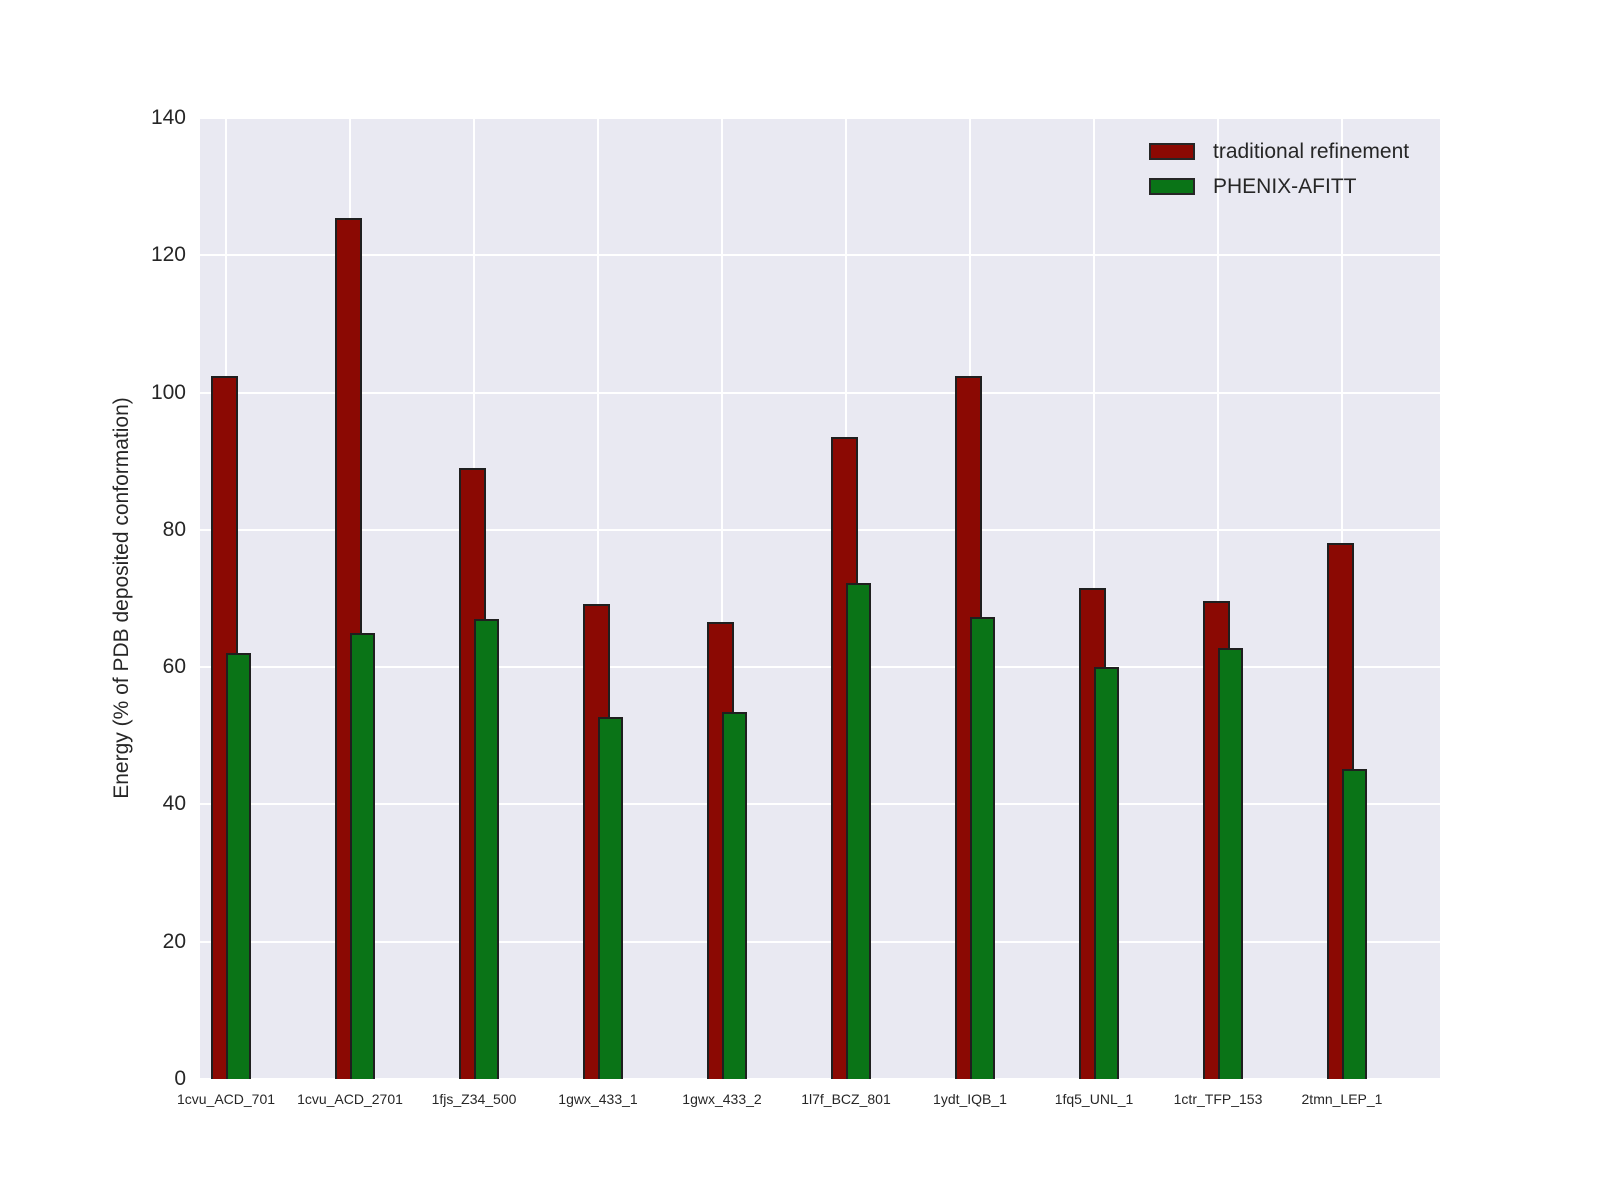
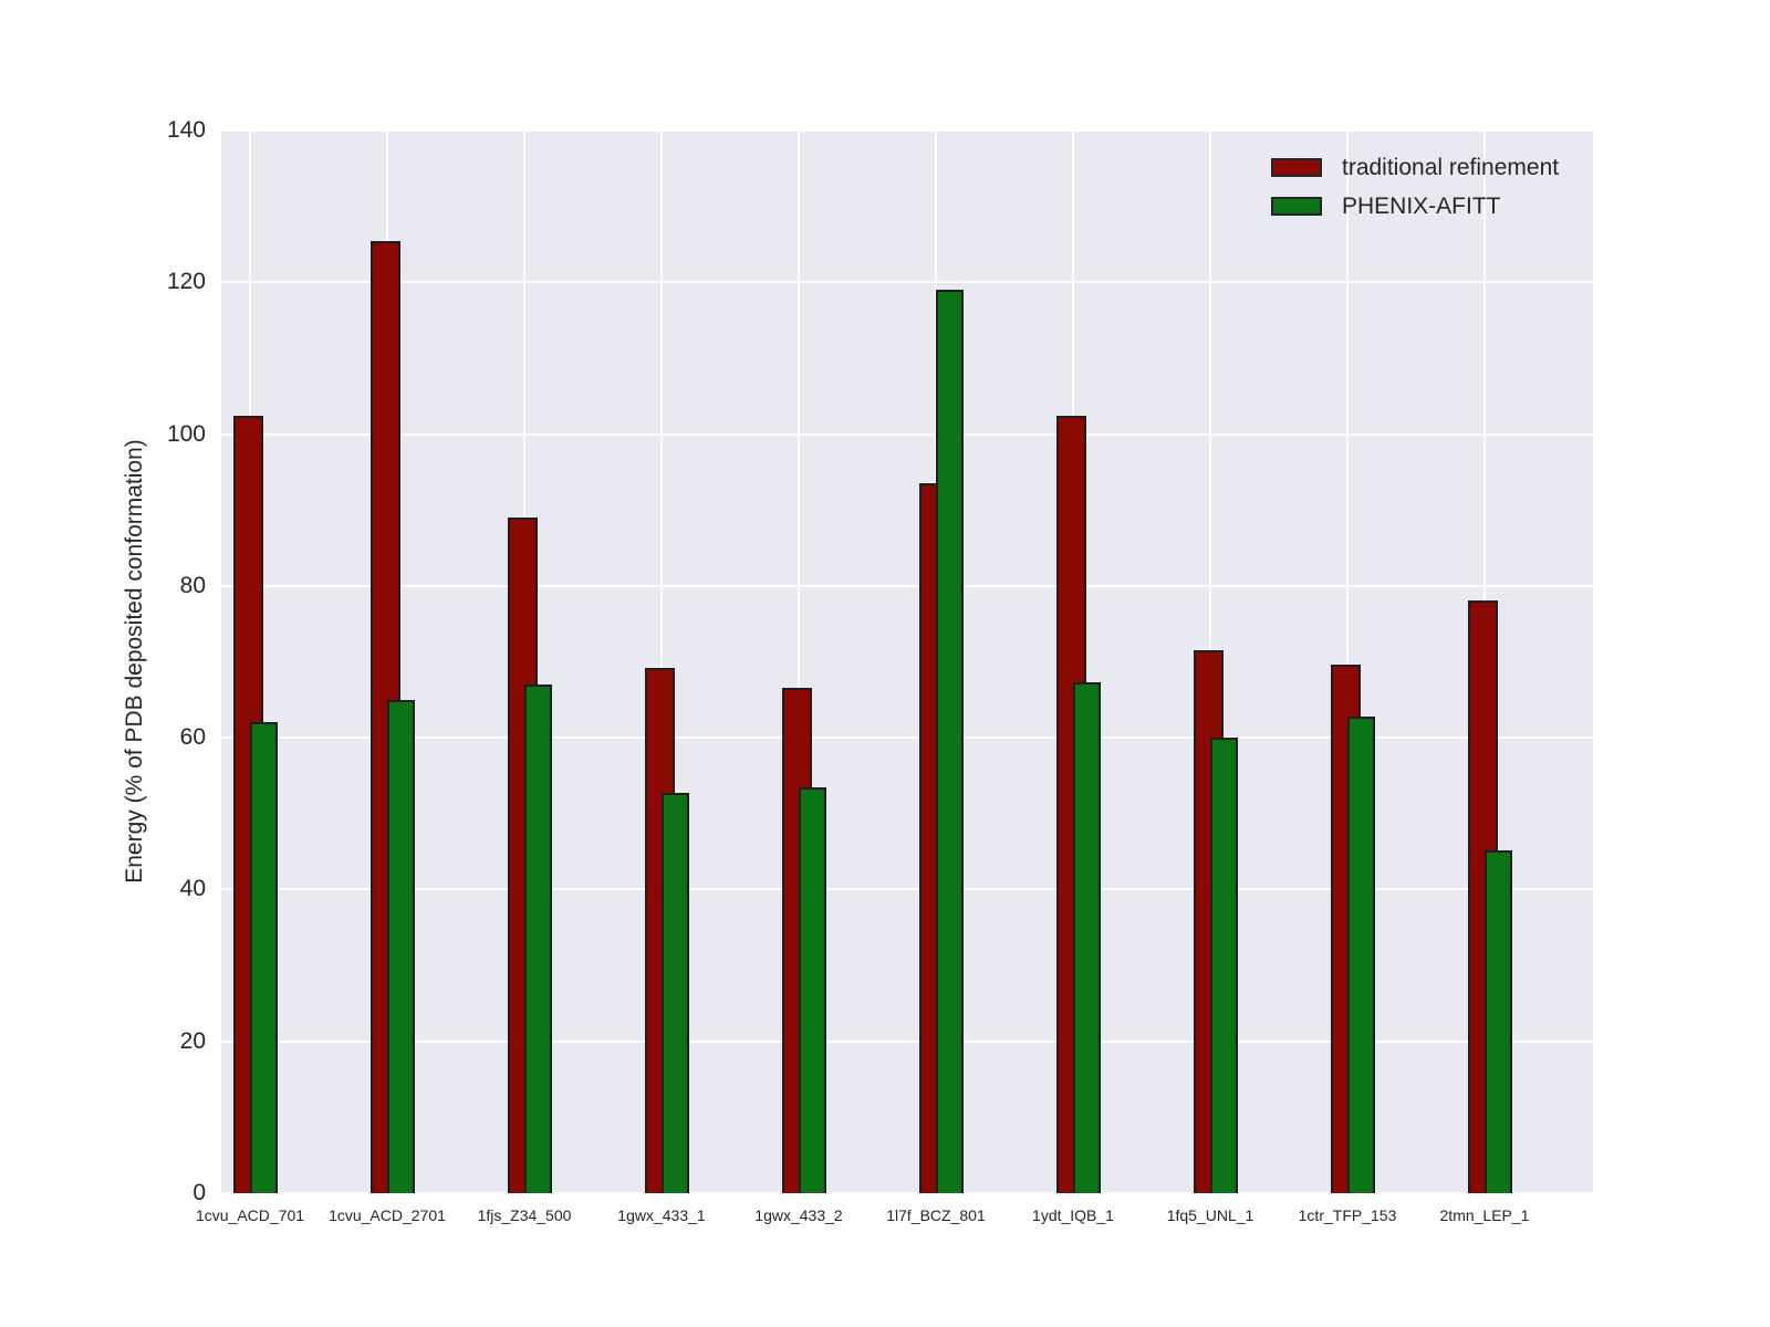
PHENIX-AFITT/1l7f_BCZ_801: 72 -> 119
